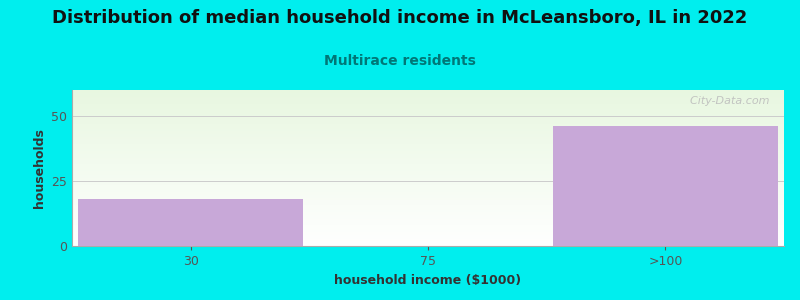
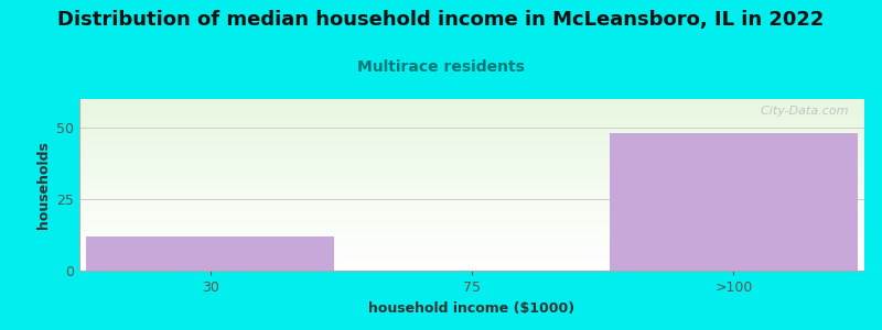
30: 18 -> 12
>100: 46 -> 48
